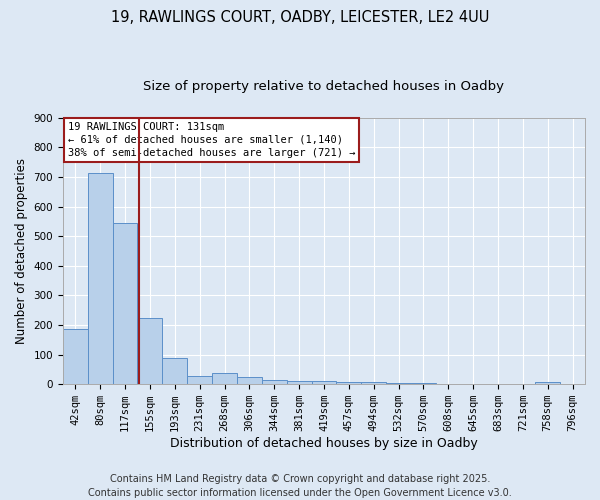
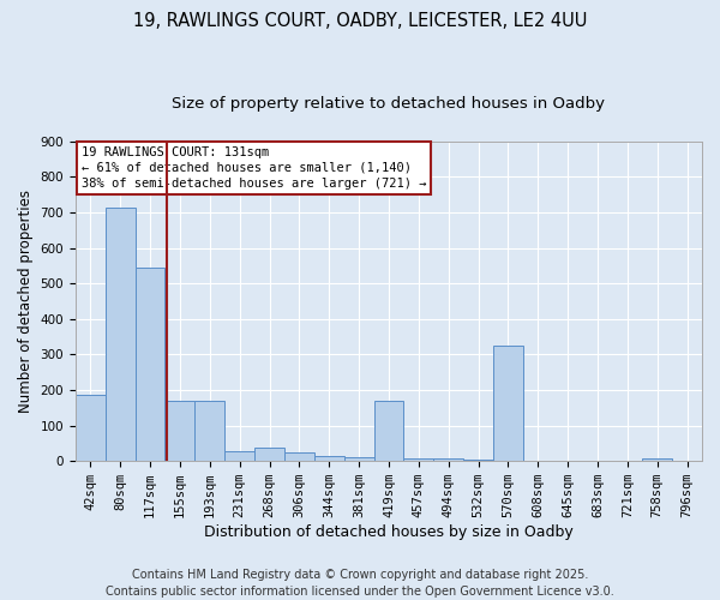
155sqm: 225 -> 170
193sqm: 90 -> 170
419sqm: 10 -> 170
570sqm: 5 -> 325
